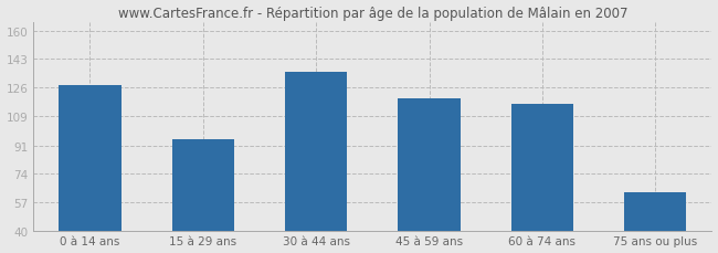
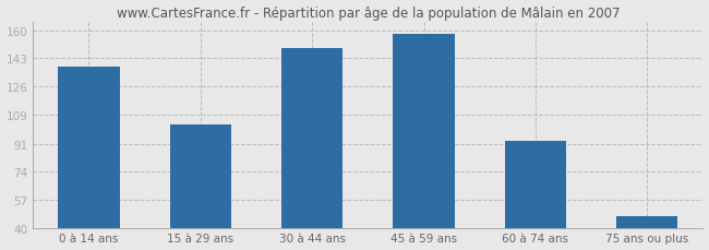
0 à 14 ans: 127 -> 138
15 à 29 ans: 95 -> 103
30 à 44 ans: 135 -> 149
45 à 59 ans: 119 -> 158
60 à 74 ans: 116 -> 93
75 ans ou plus: 63 -> 47
